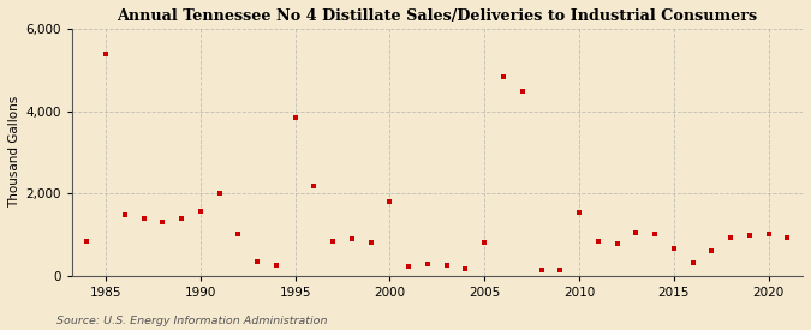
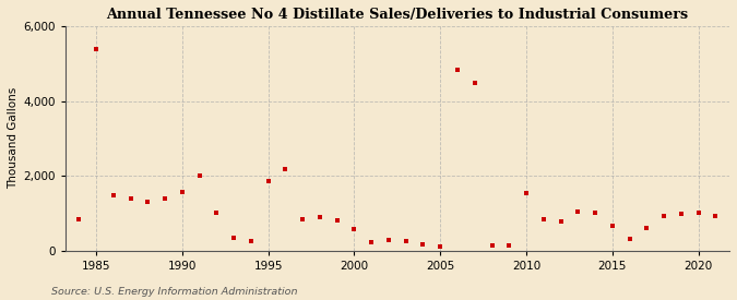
1995: 3,850 -> 1,870
2000: 1,800 -> 580
2005: 800 -> 110
